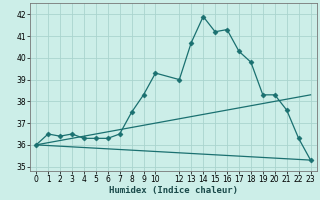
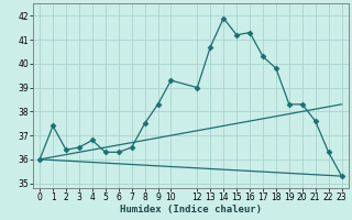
1: 36.5 -> 37.4
4: 36.3 -> 36.8
